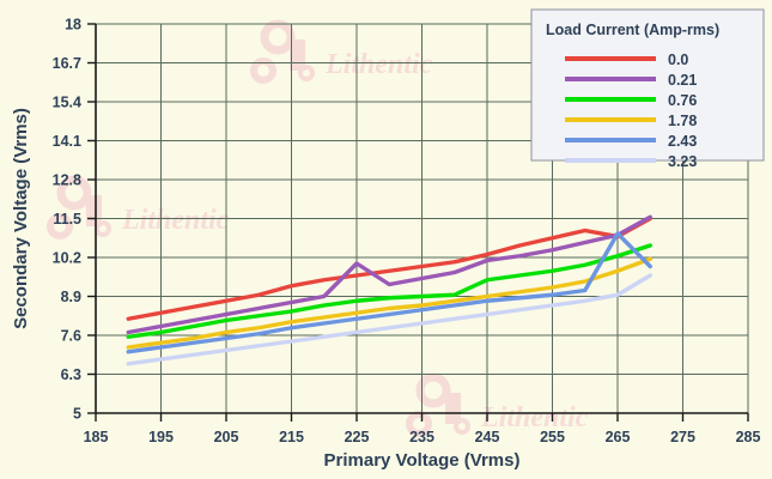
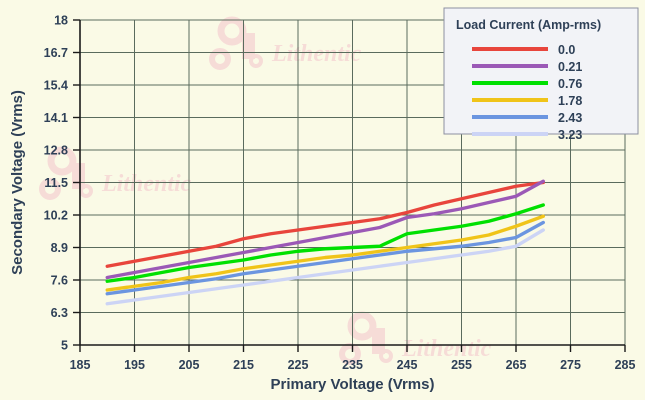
0.21/225: 10.0 -> 9.1
0.0/265: 10.9 -> 11.3
2.43/265: 11.0 -> 9.3
